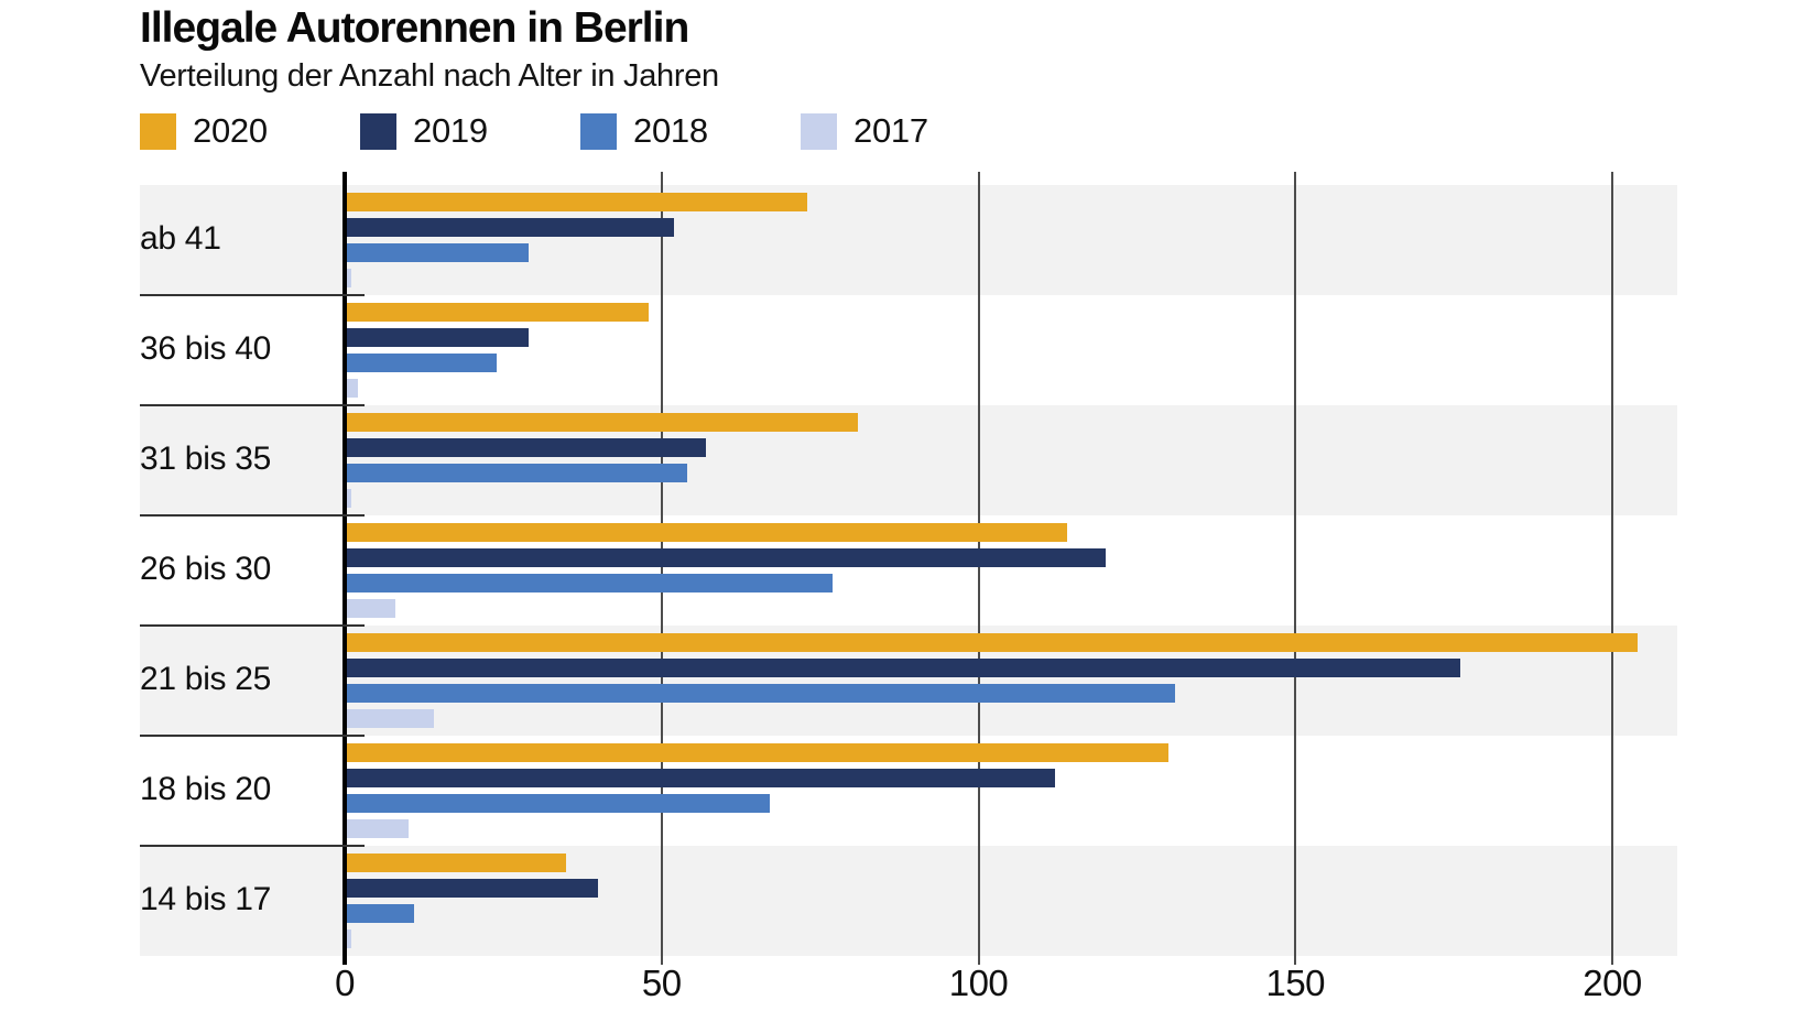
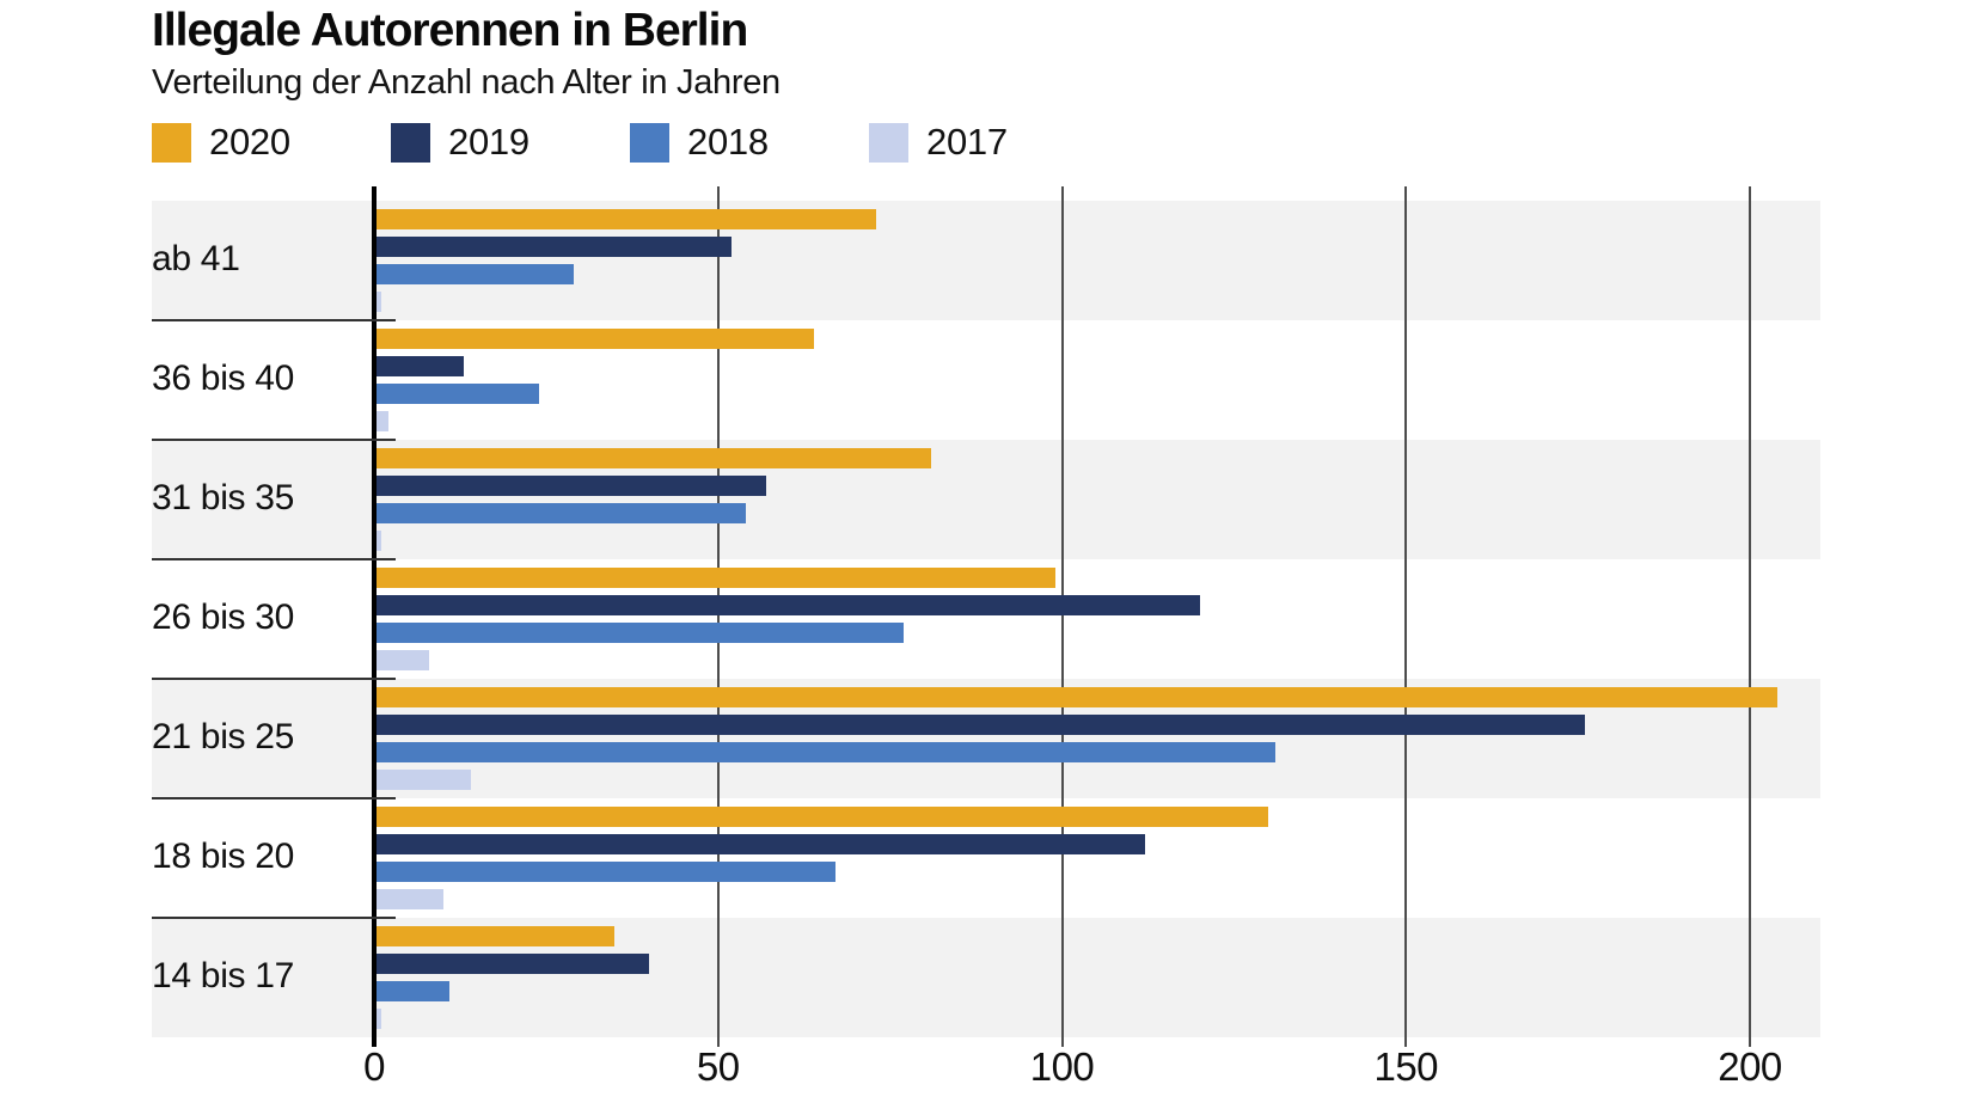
2020/36 bis 40: 48 -> 64
2019/36 bis 40: 29 -> 13
2020/26 bis 30: 114 -> 99
